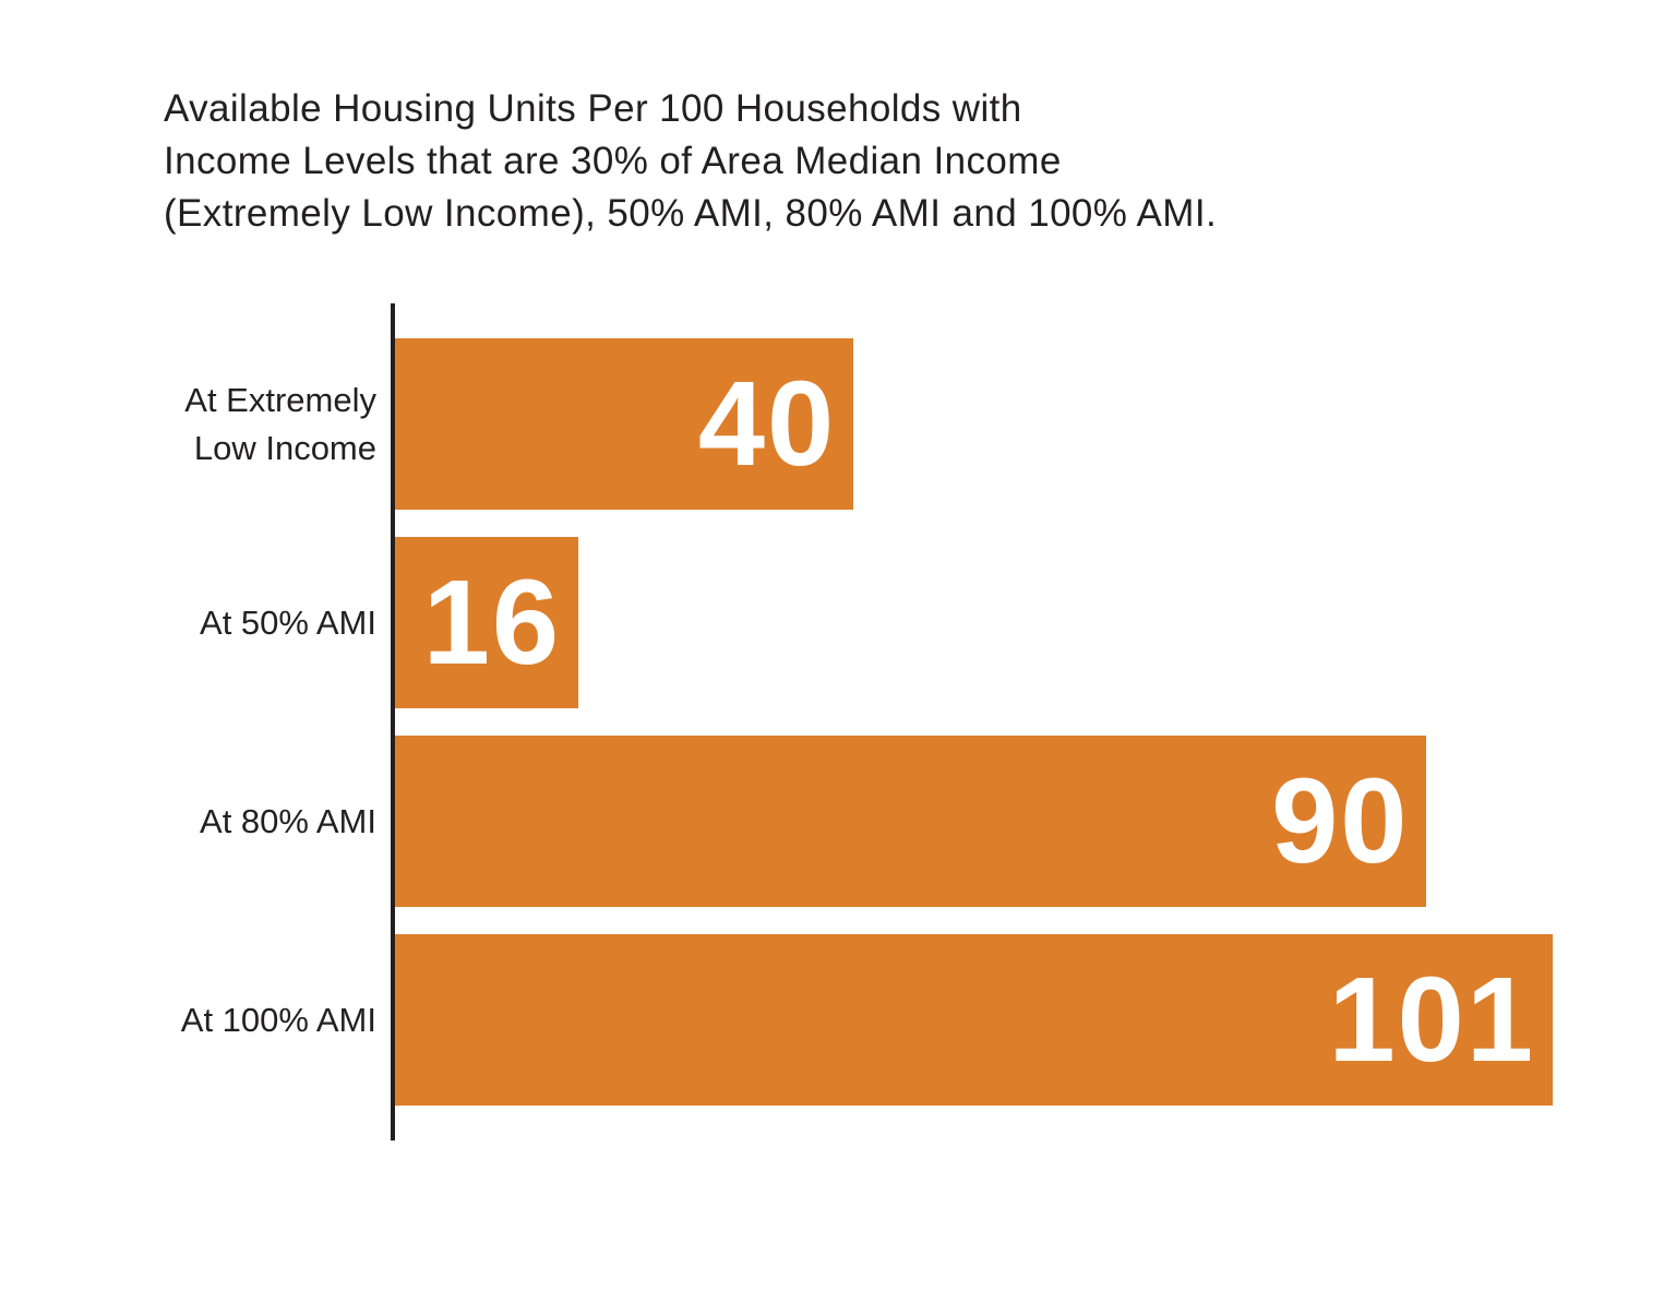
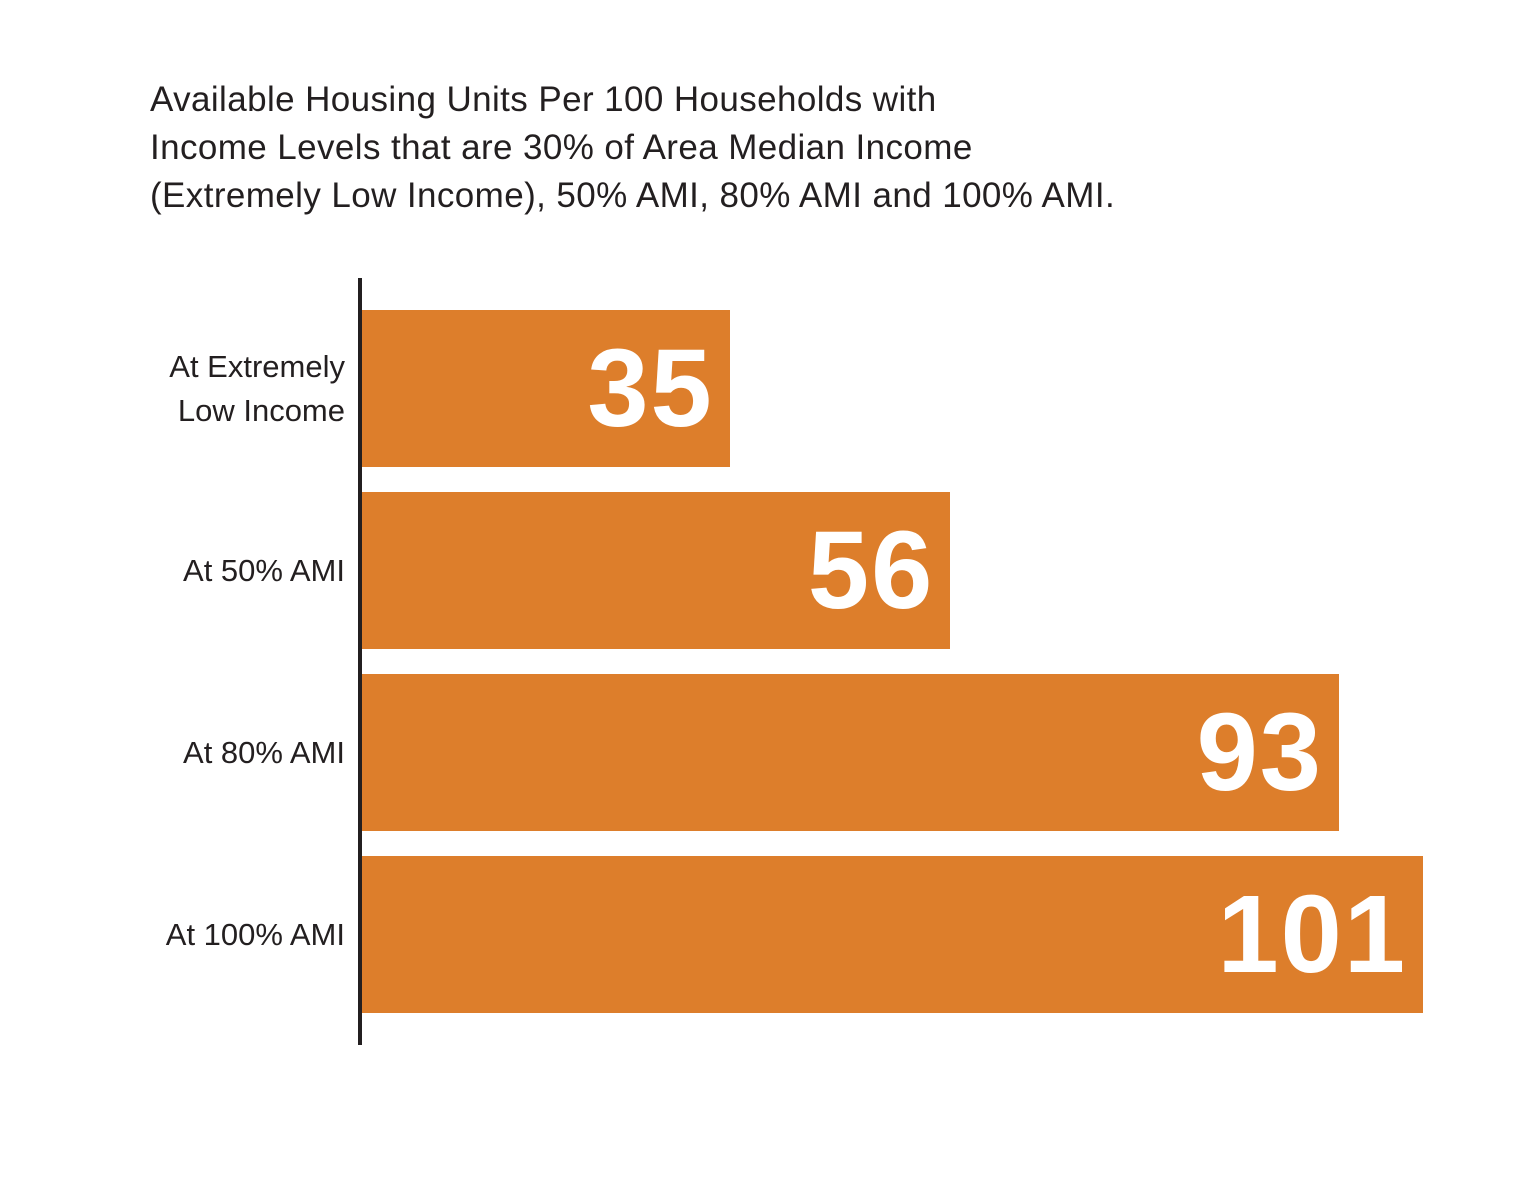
At Extremely Low Income: 40 -> 35
At 50% AMI: 16 -> 56
At 80% AMI: 90 -> 93
